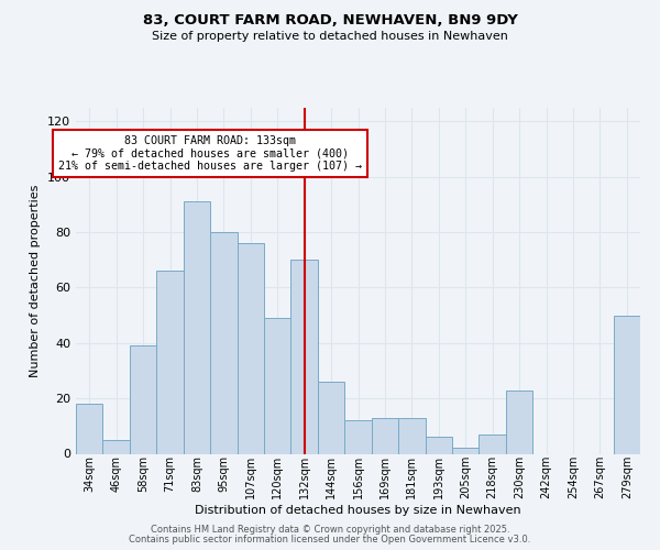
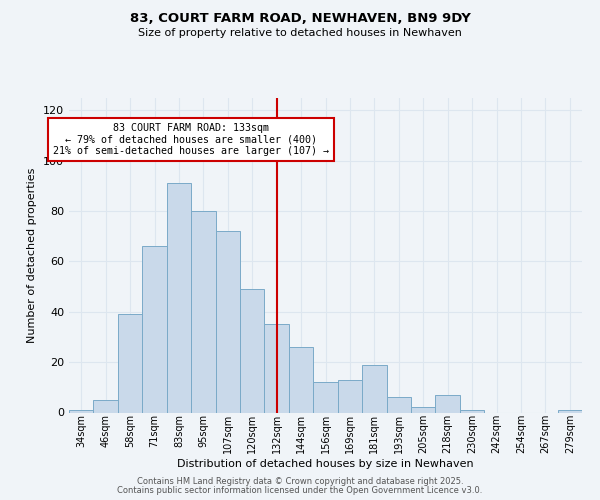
34sqm: 18 -> 1
107sqm: 76 -> 72
132sqm: 70 -> 35
181sqm: 13 -> 19
230sqm: 23 -> 1
279sqm: 50 -> 1
